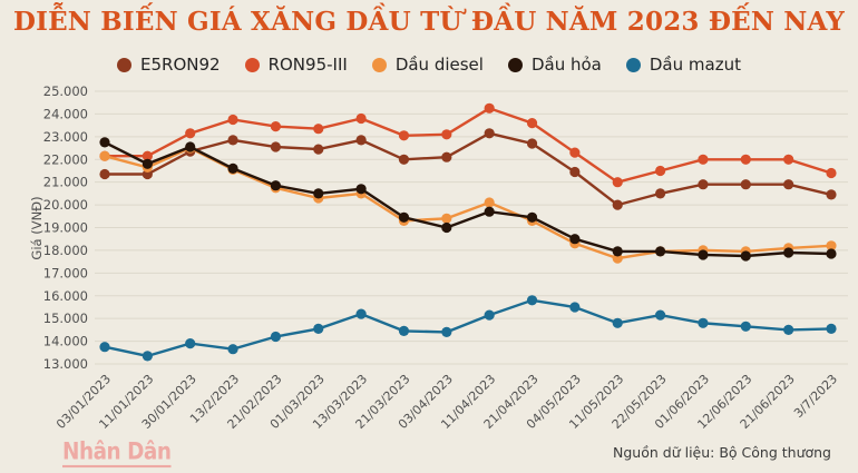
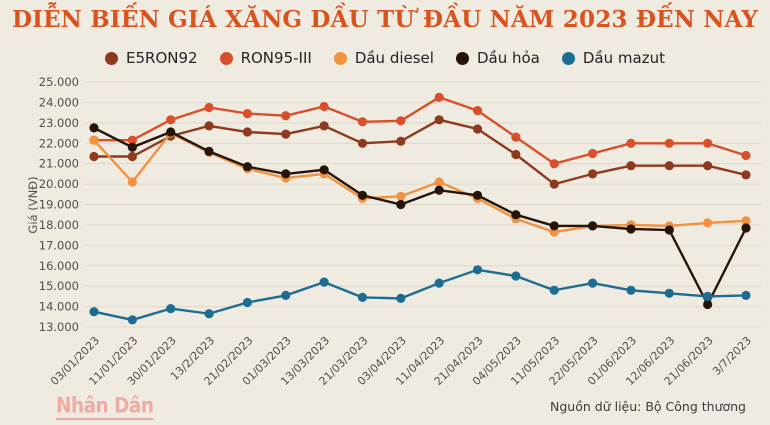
Dầu diesel/11/01/2023: 21600 -> 20100
Dầu hỏa/21/06/2023: 17900 -> 14100
